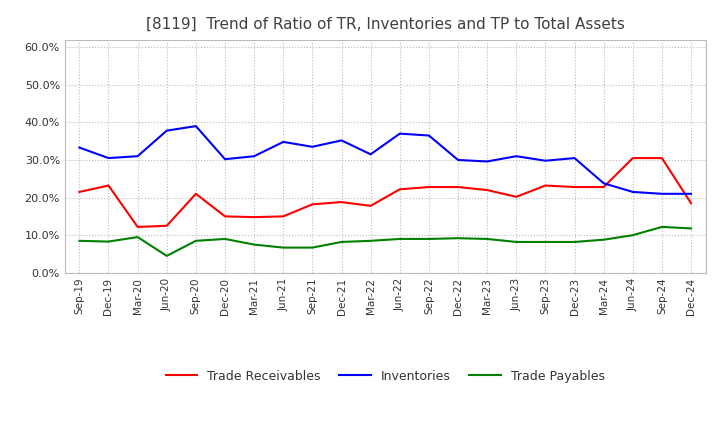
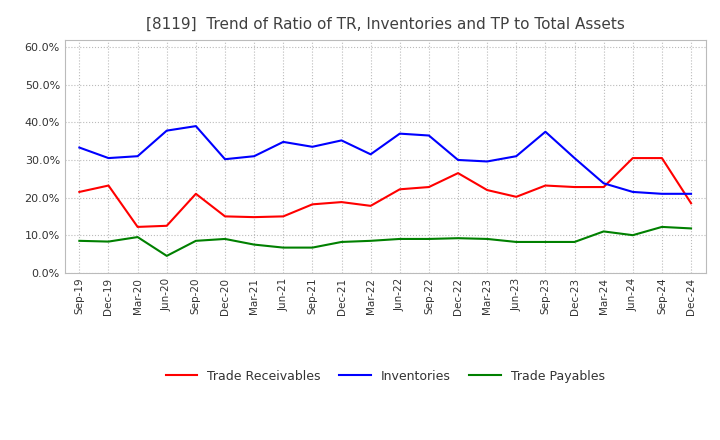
Trade Receivables/Dec-22: 22.8% -> 26.5%
Inventories/Sep-23: 29.8% -> 37.5%
Trade Payables/Mar-24: 8.8% -> 11.0%
